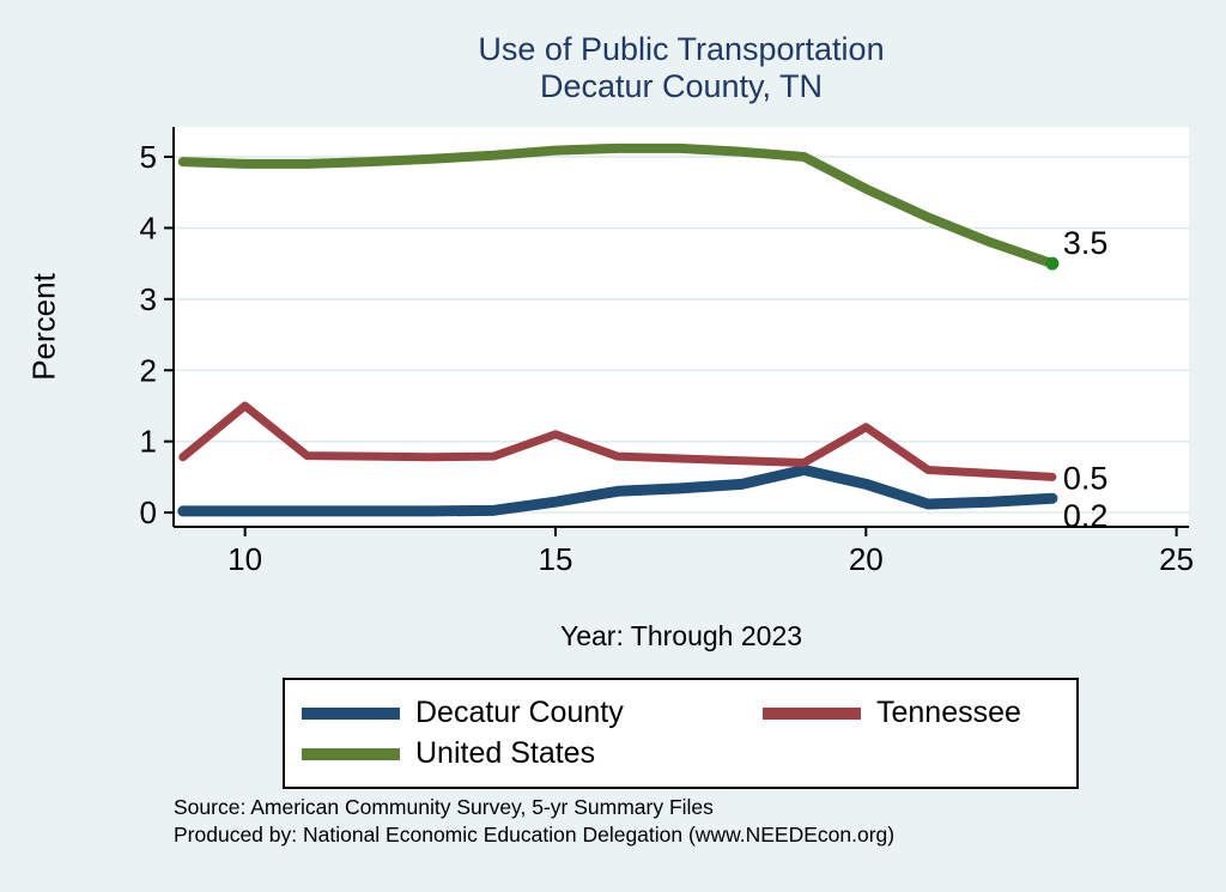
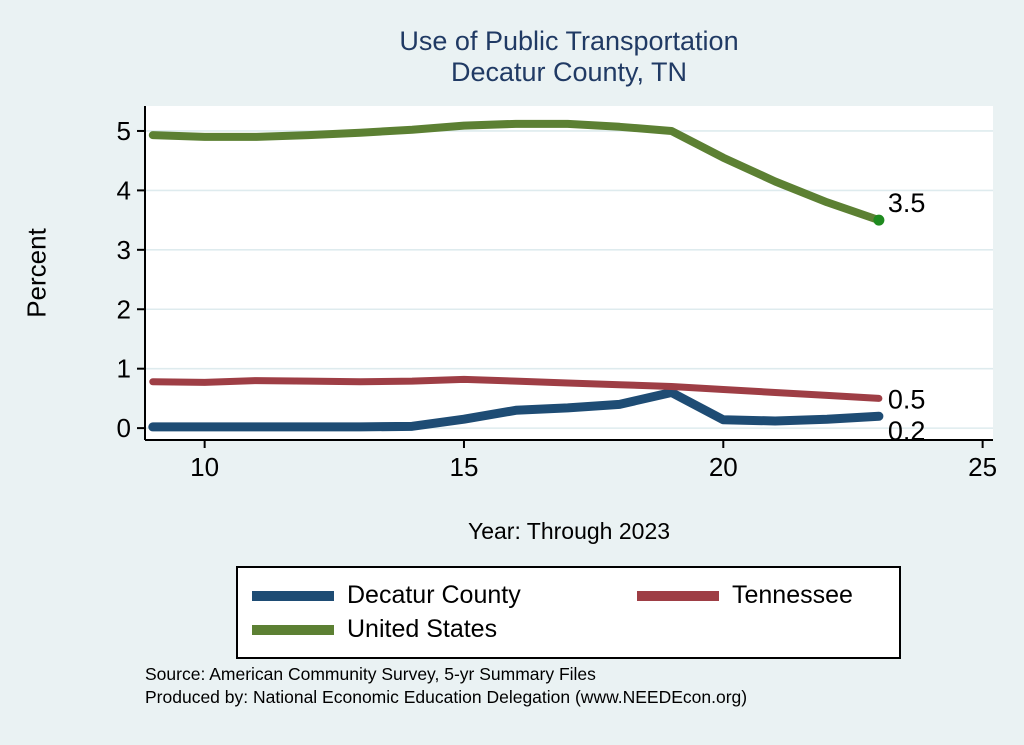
Tennessee/10: 1.5 -> 0.8
Tennessee/15: 1.1 -> 0.8
Decatur County/20: 0.4 -> 0.1
Tennessee/20: 1.2 -> 0.7
